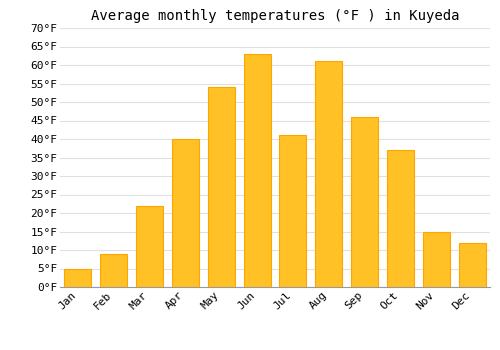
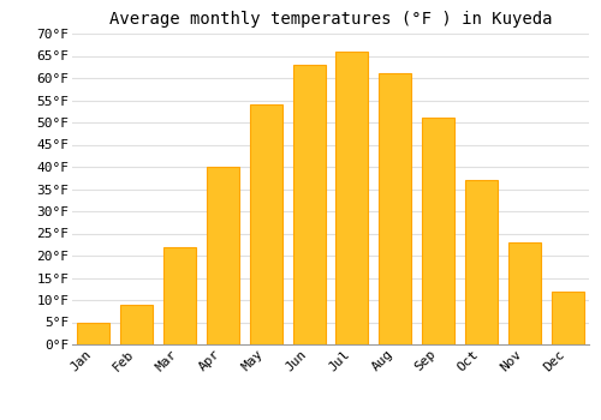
Jul: 41°F -> 66°F
Sep: 46°F -> 51°F
Nov: 15°F -> 23°F
